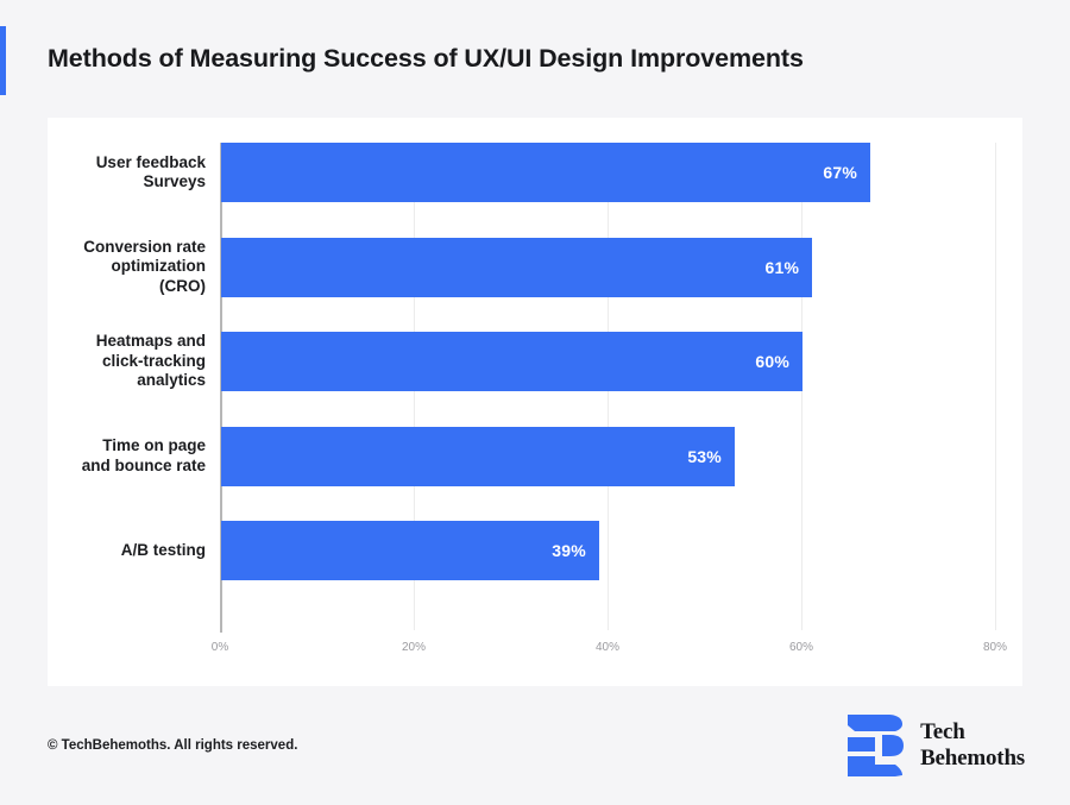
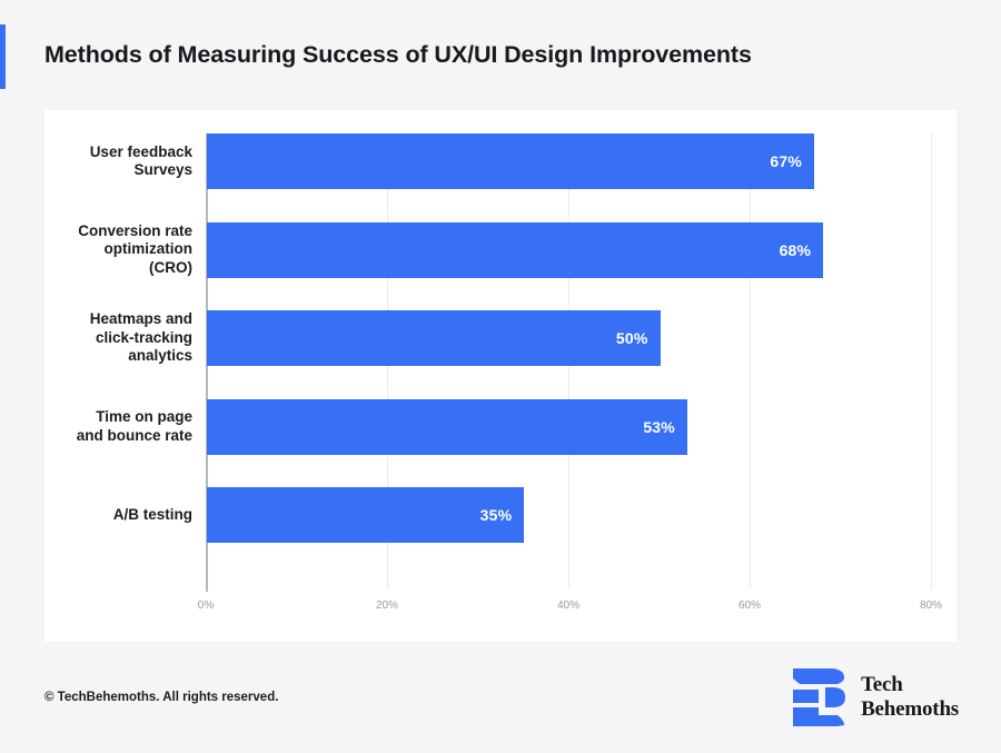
Conversion rate optimization (CRO): 61% -> 68%
Heatmaps and click-tracking analytics: 60% -> 50%
A/B testing: 39% -> 35%
